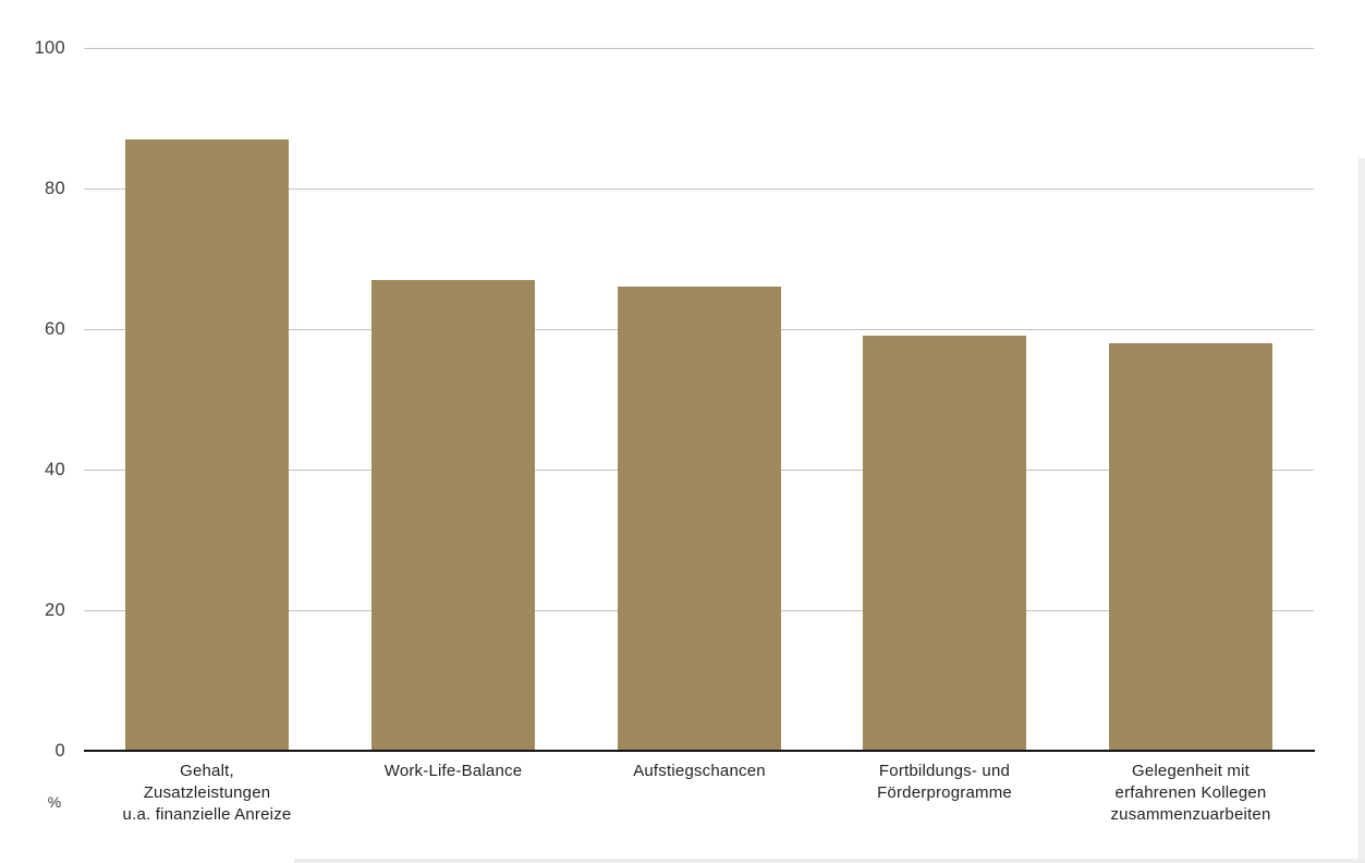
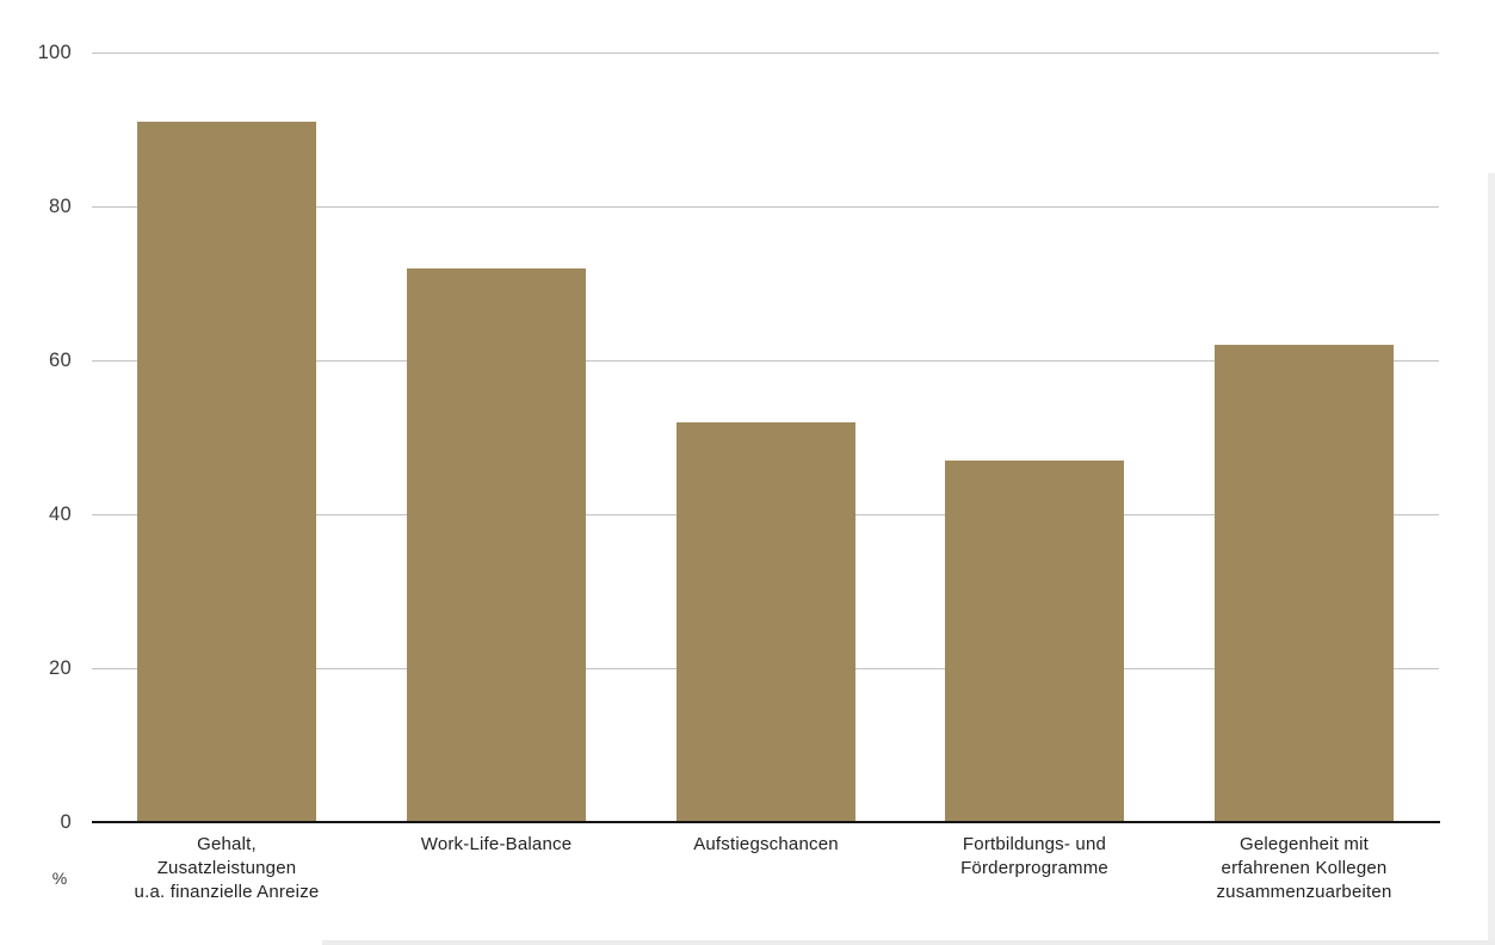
Gehalt, Zusatzleistungen u.a. finanzielle Anreize: 87 -> 91
Work-Life-Balance: 67 -> 72
Aufstiegschancen: 66 -> 52
Fortbildungs- und Förderprogramme: 59 -> 47
Gelegenheit mit erfahrenen Kollegen zusammenzuarbeiten: 58 -> 62
